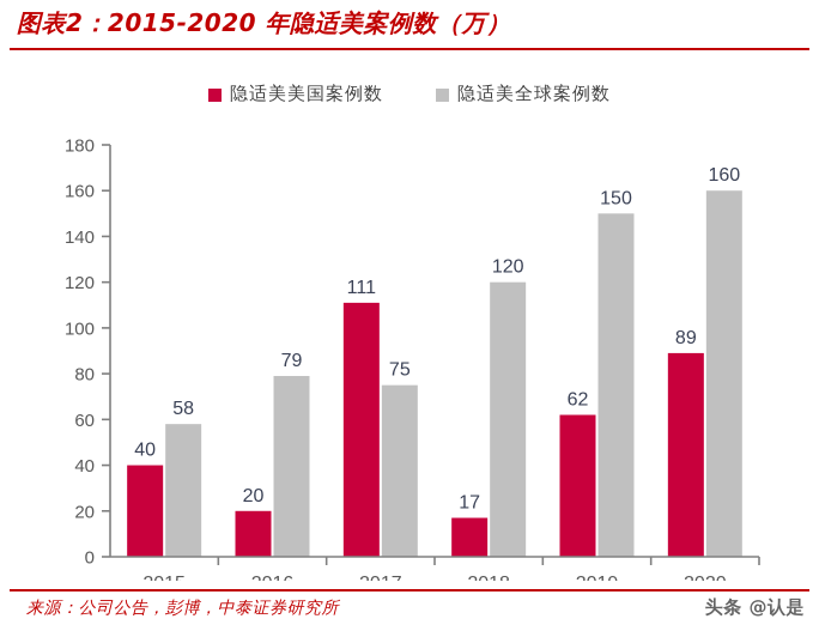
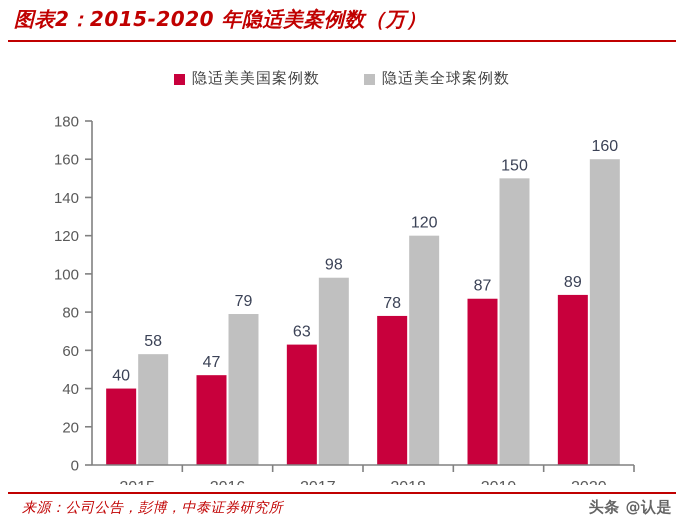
隐适美美国案例数/2016: 20 -> 47
隐适美美国案例数/2017: 111 -> 63
隐适美全球案例数/2017: 75 -> 98
隐适美美国案例数/2018: 17 -> 78
隐适美美国案例数/2019: 62 -> 87
